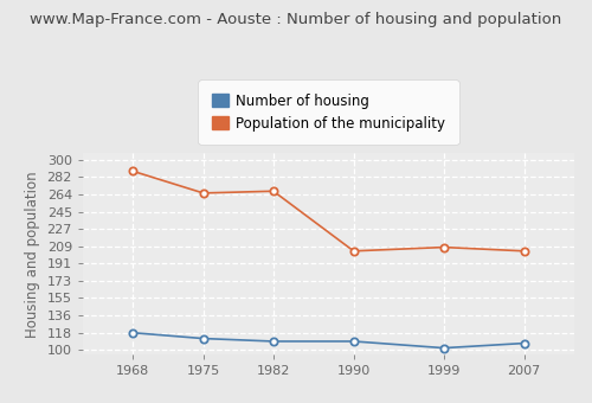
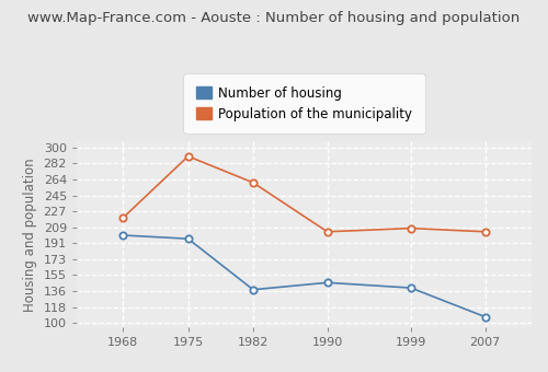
Number of housing/1968: 118 -> 200
Population of the municipality/1968: 288 -> 220
Number of housing/1975: 112 -> 196
Population of the municipality/1975: 265 -> 290
Number of housing/1982: 109 -> 138
Population of the municipality/1982: 267 -> 260
Number of housing/1990: 109 -> 146
Number of housing/1999: 102 -> 140
